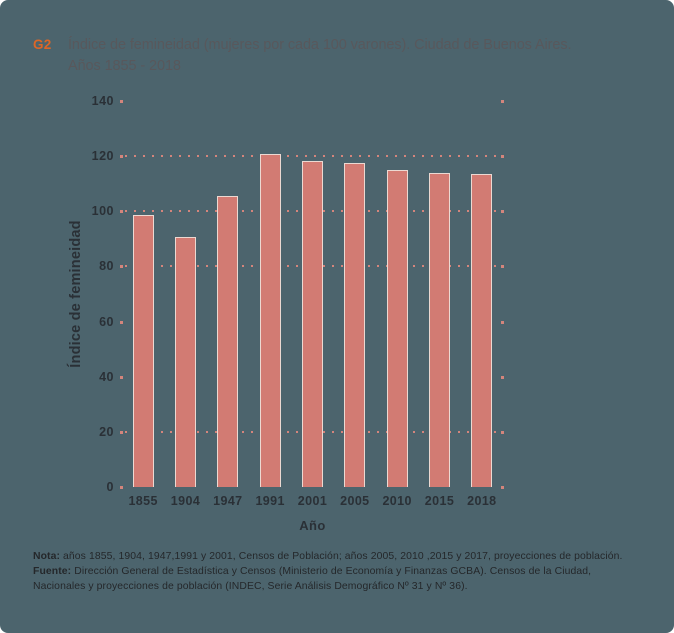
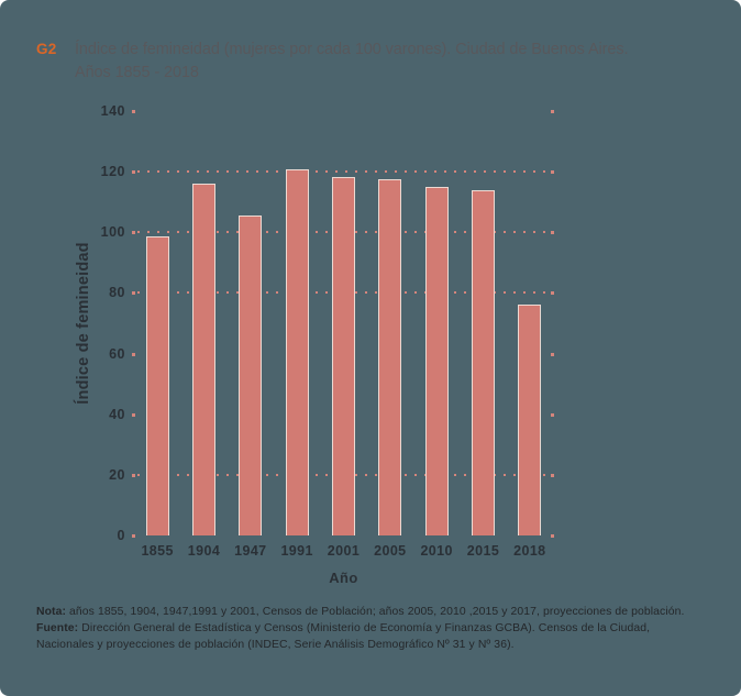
1904: 91 -> 116
2018: 113 -> 76
